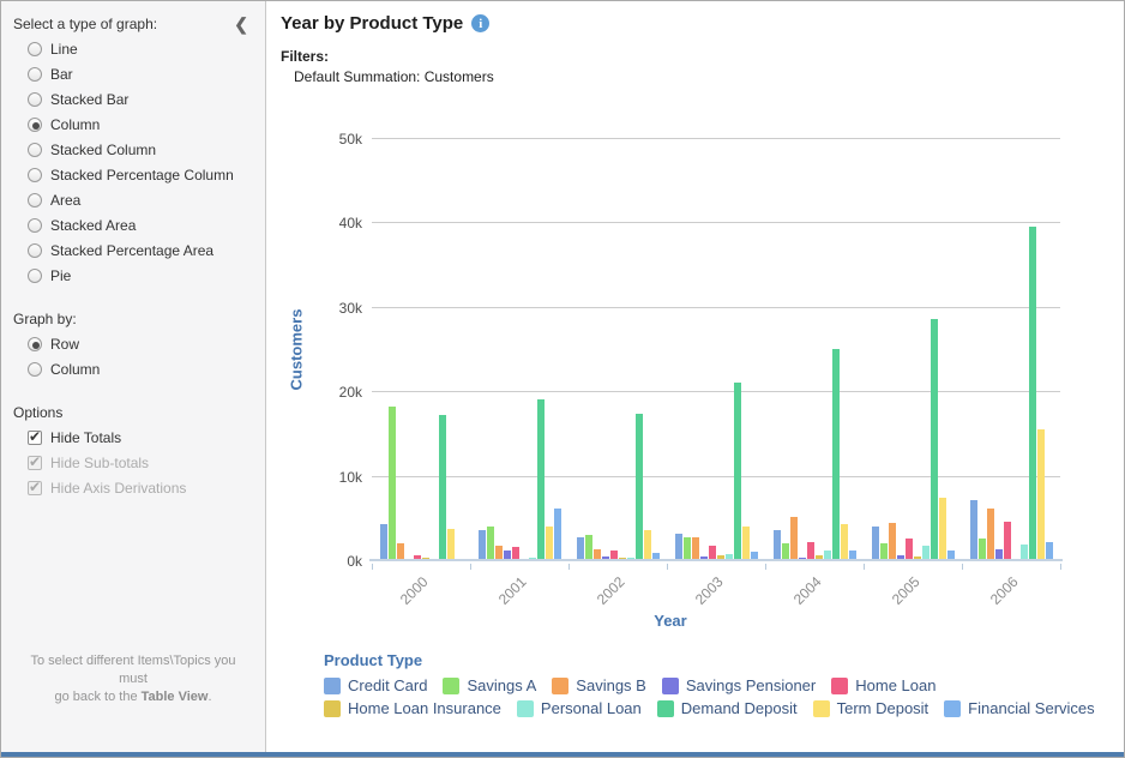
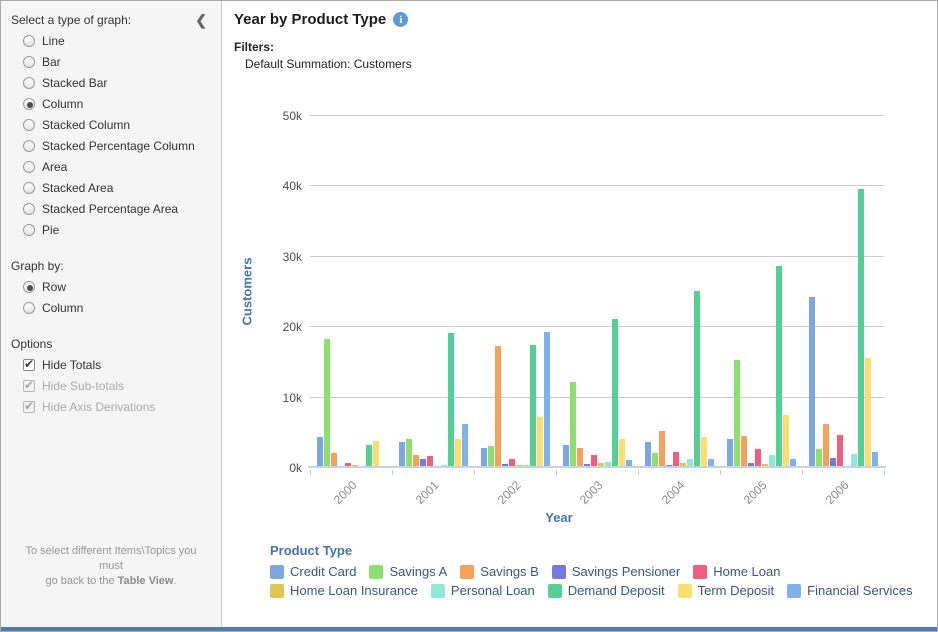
Demand Deposit/2000: 17k -> 3k
Savings B/2002: 1k -> 17k
Term Deposit/2002: 3k -> 7k
Financial Services/2002: 1k -> 19k
Savings A/2003: 3k -> 12k
Savings A/2005: 2k -> 15k
Credit Card/2006: 7k -> 24k
